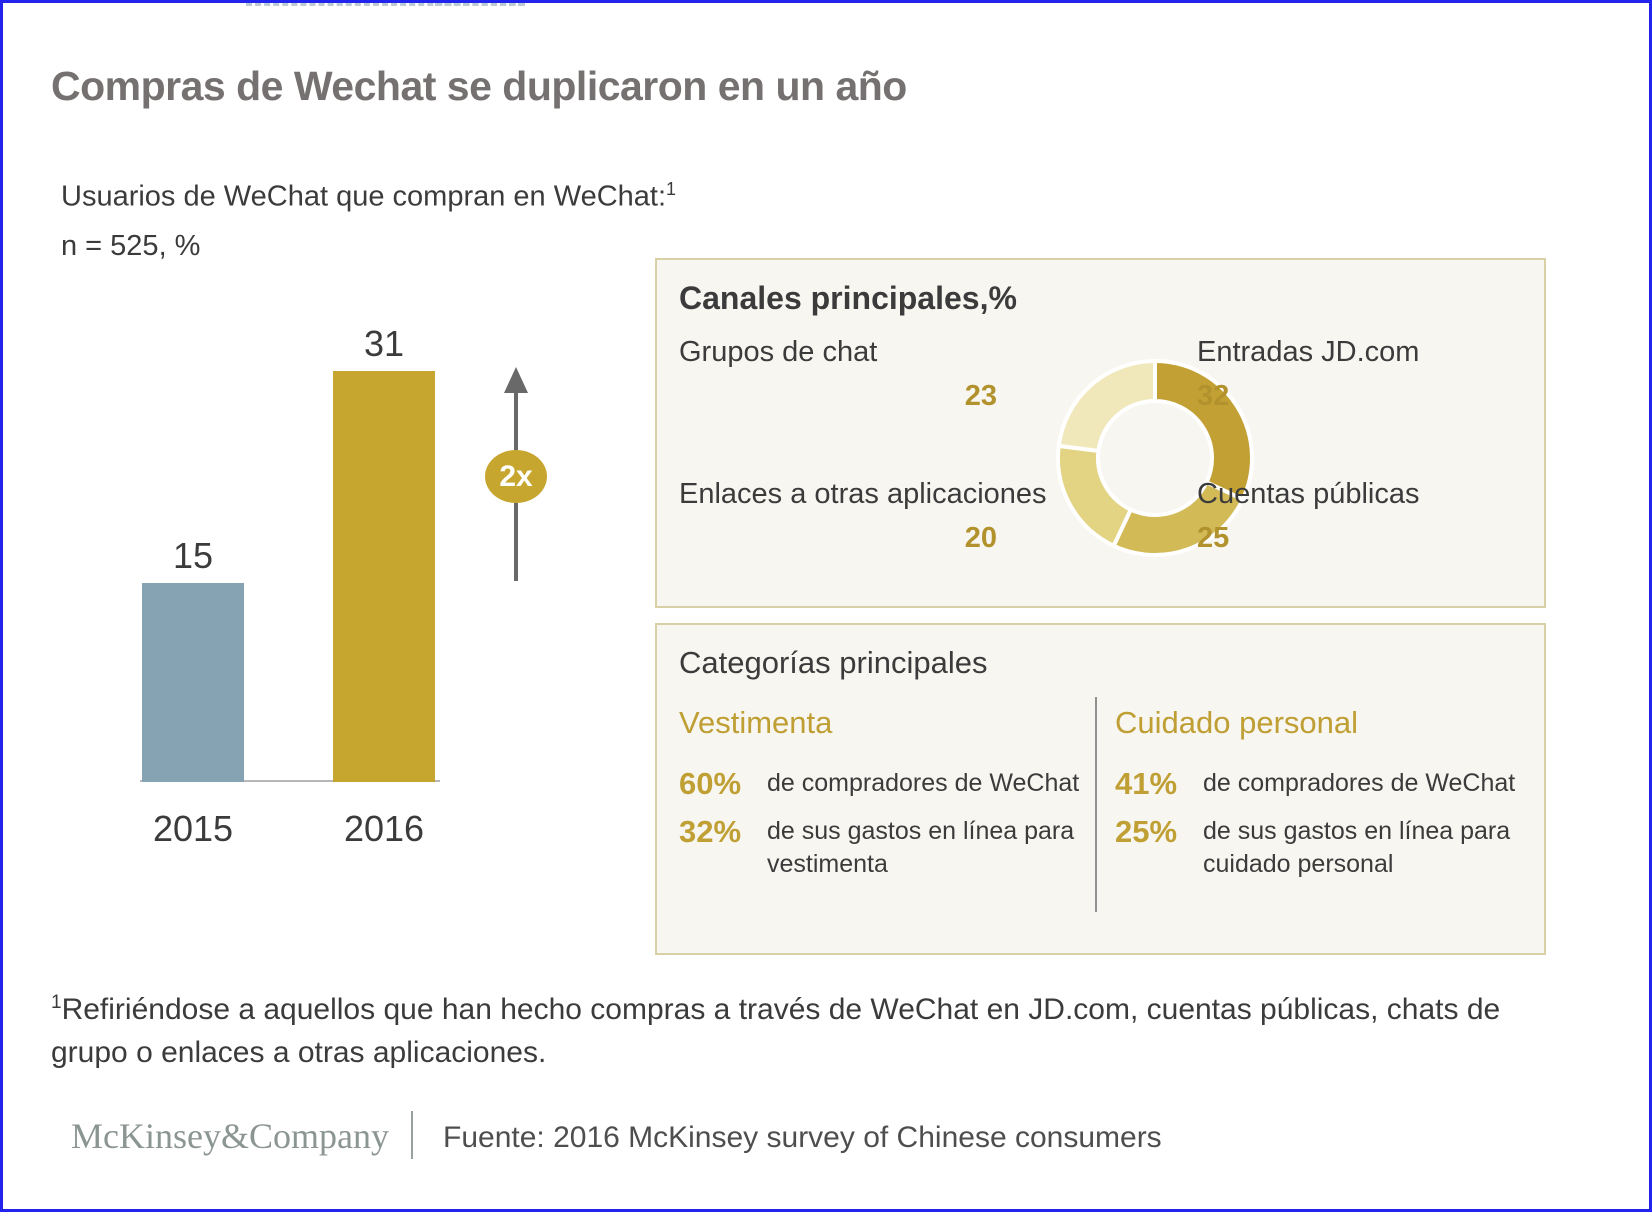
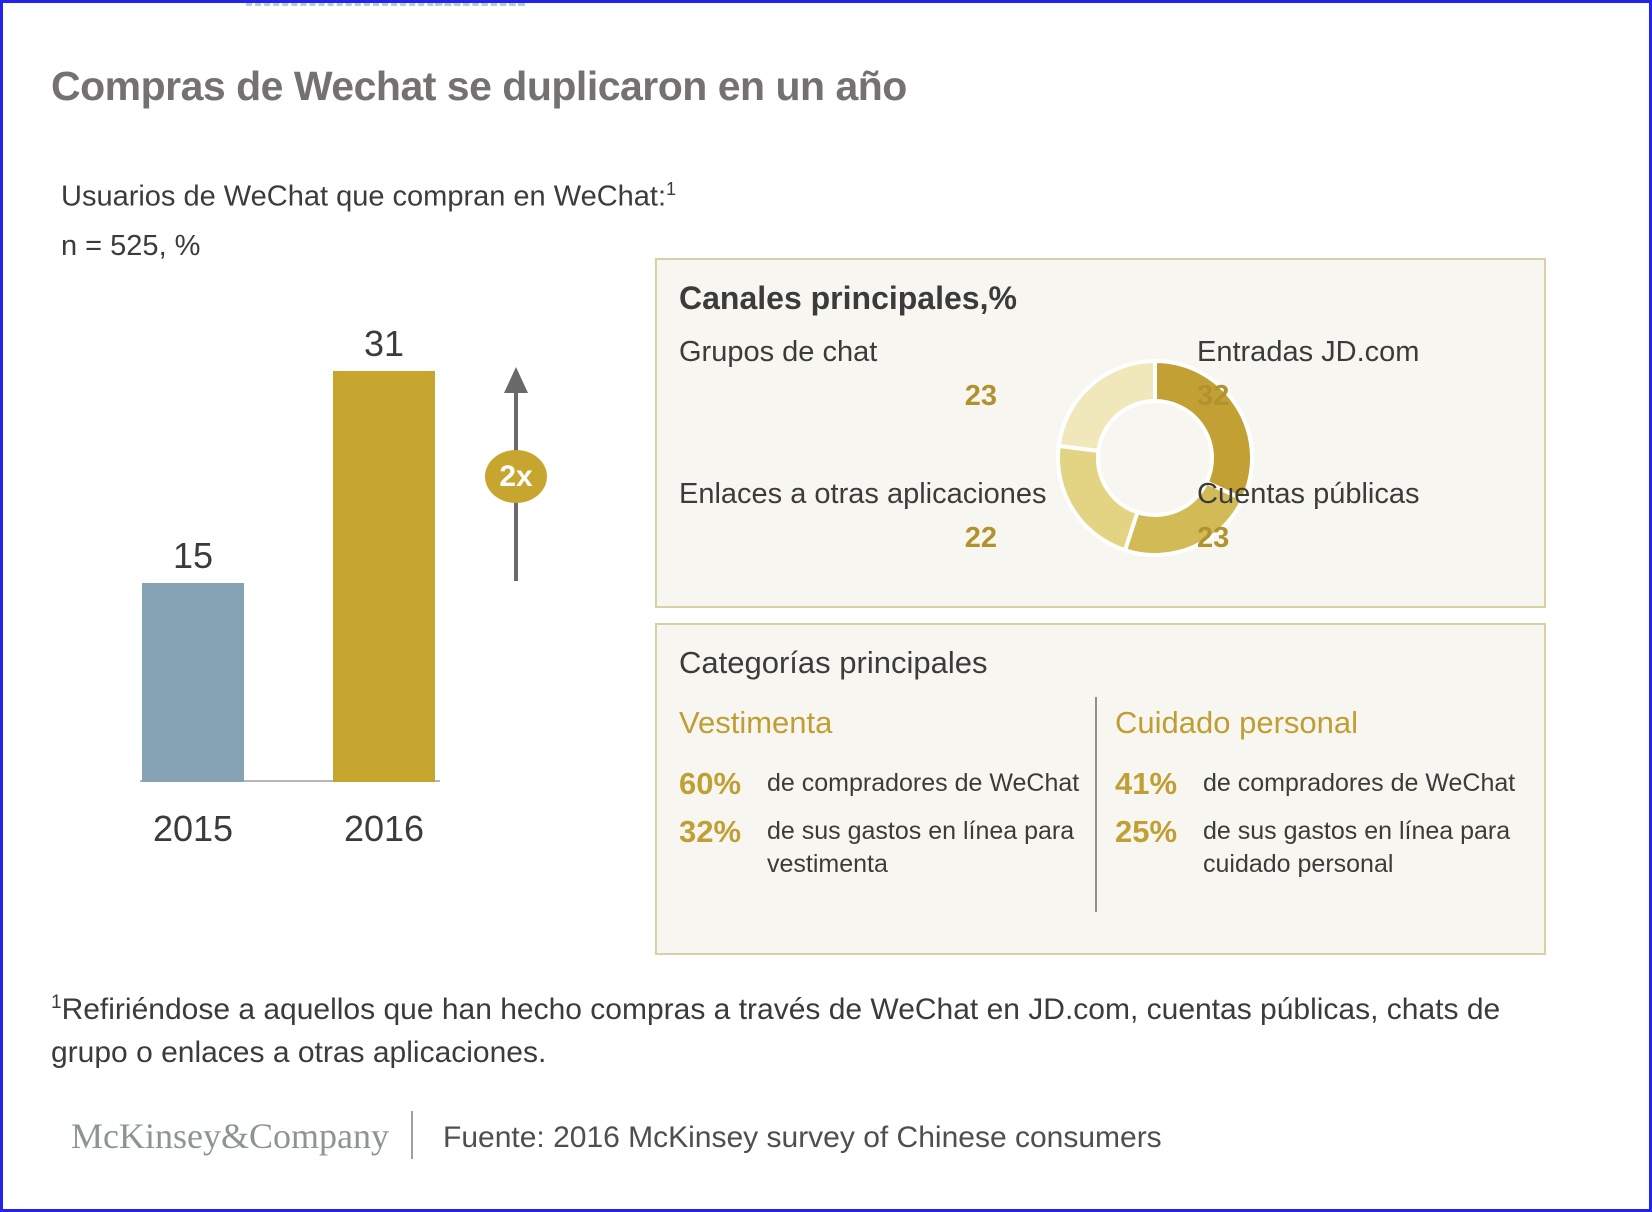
Canales principales,%/Cuentas públicas: 25 -> 23
Canales principales,%/Enlaces a otras aplicaciones: 20 -> 22
